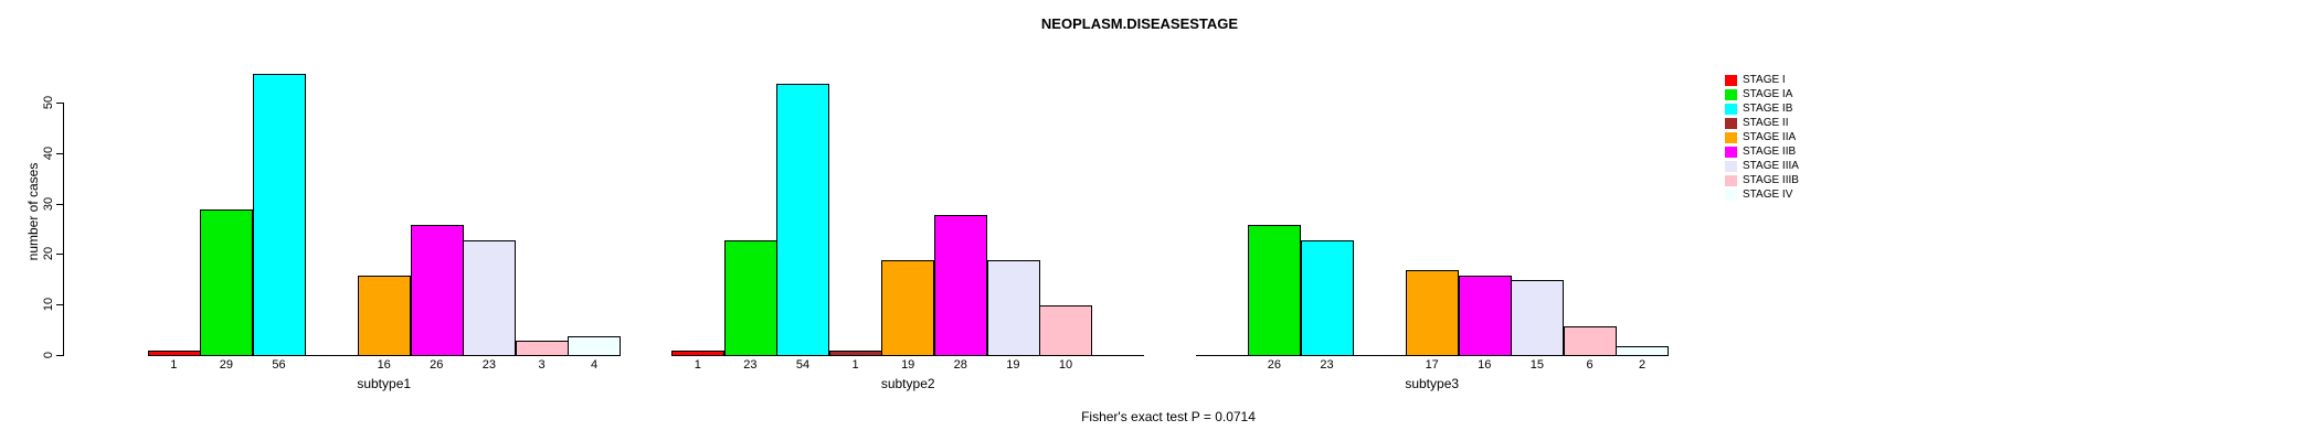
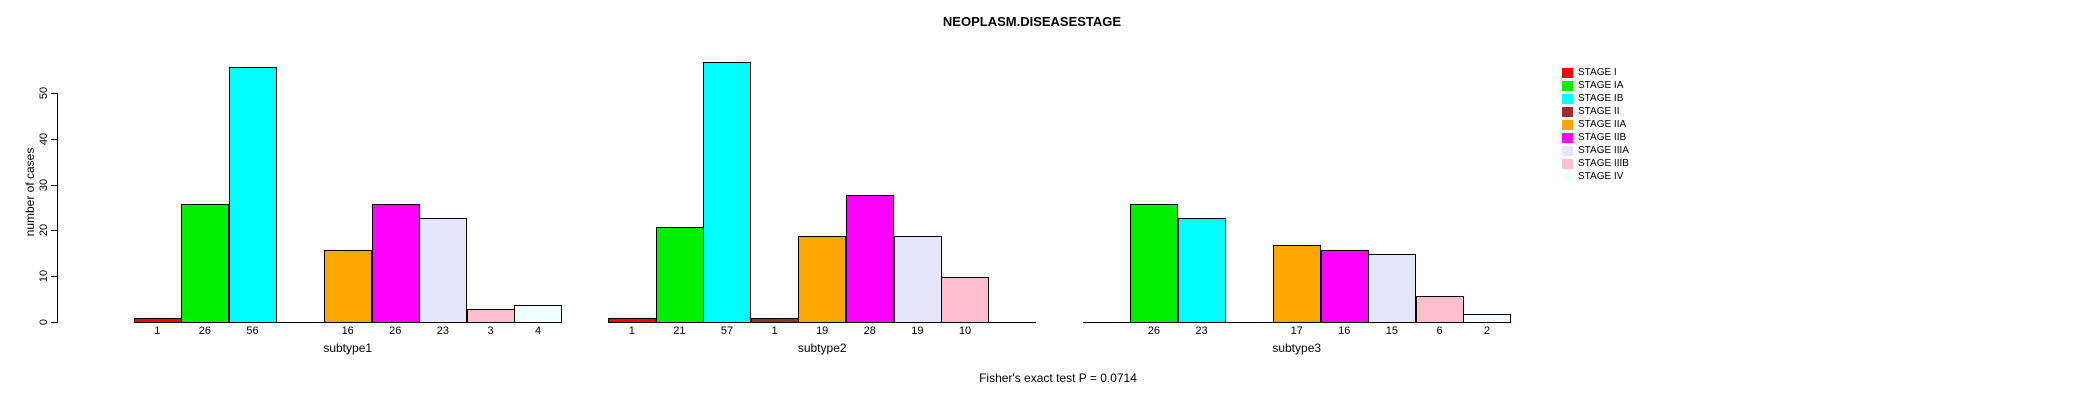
STAGE IA/subtype1: 29 -> 26
STAGE IA/subtype2: 23 -> 21
STAGE IB/subtype2: 54 -> 57
